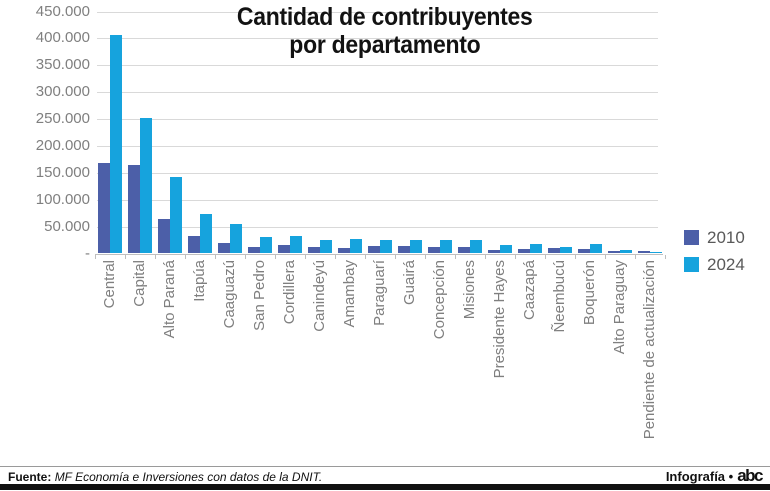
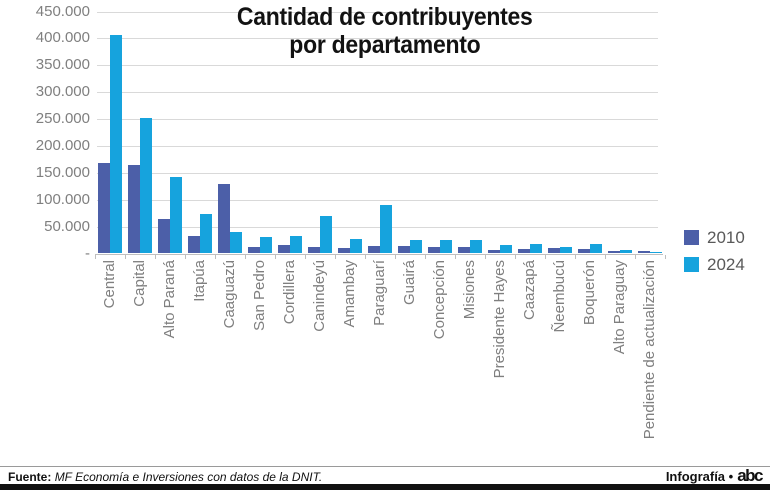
2010/Caaguazú: 20000 -> 130000
2024/Caaguazú: 60000 -> 40000
2024/Canindeyú: 30000 -> 70000
2024/Paraguarí: 20000 -> 90000
